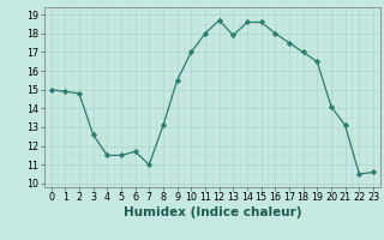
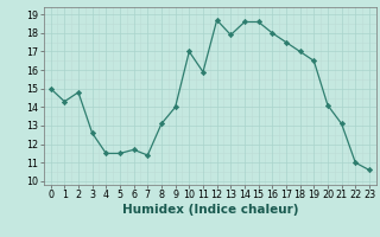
1: 14.9 -> 14.3
7: 11.0 -> 11.4
9: 15.5 -> 14.0
11: 18.0 -> 15.9
22: 10.5 -> 11.0
